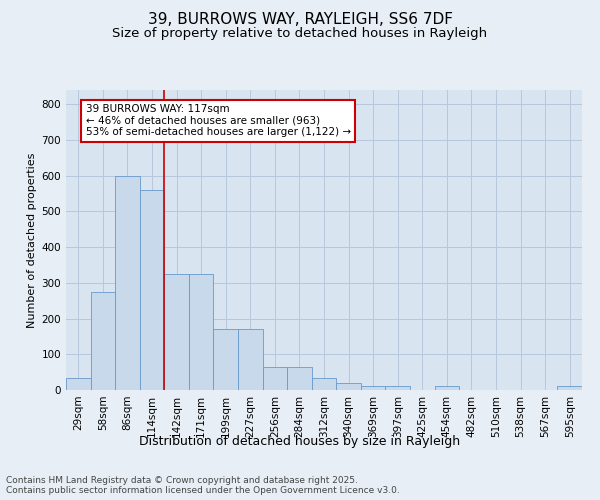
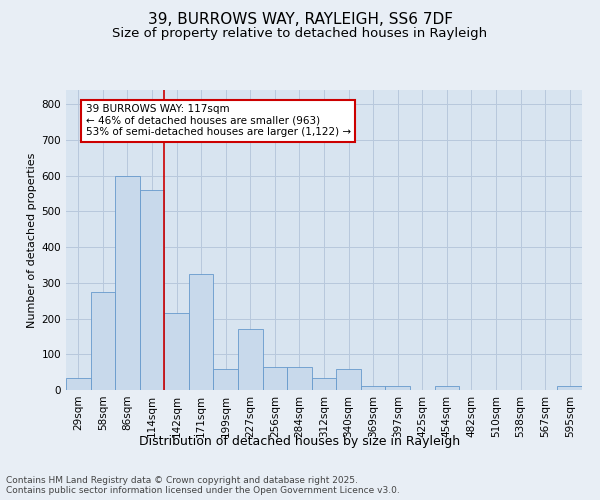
142sqm: 325 -> 215
199sqm: 170 -> 60
340sqm: 20 -> 60
